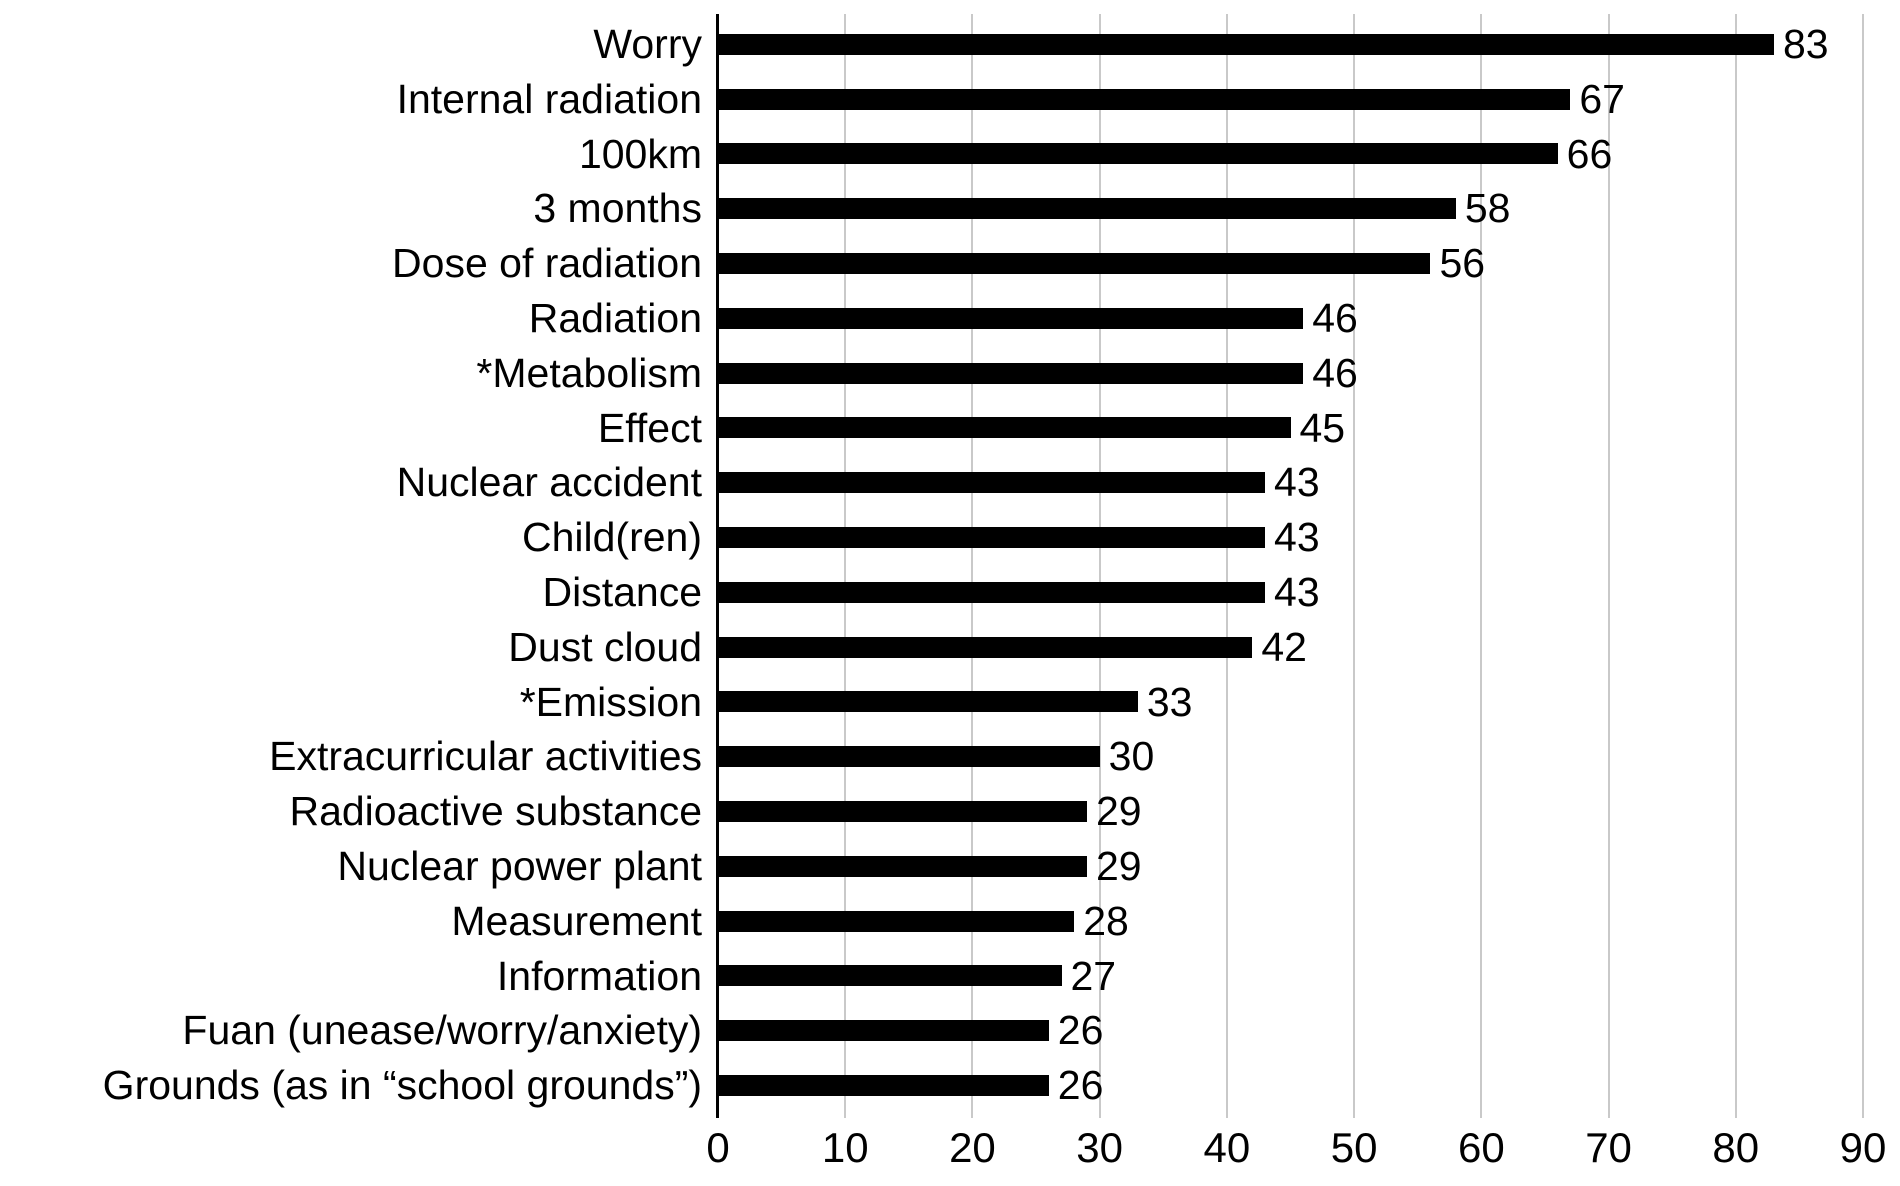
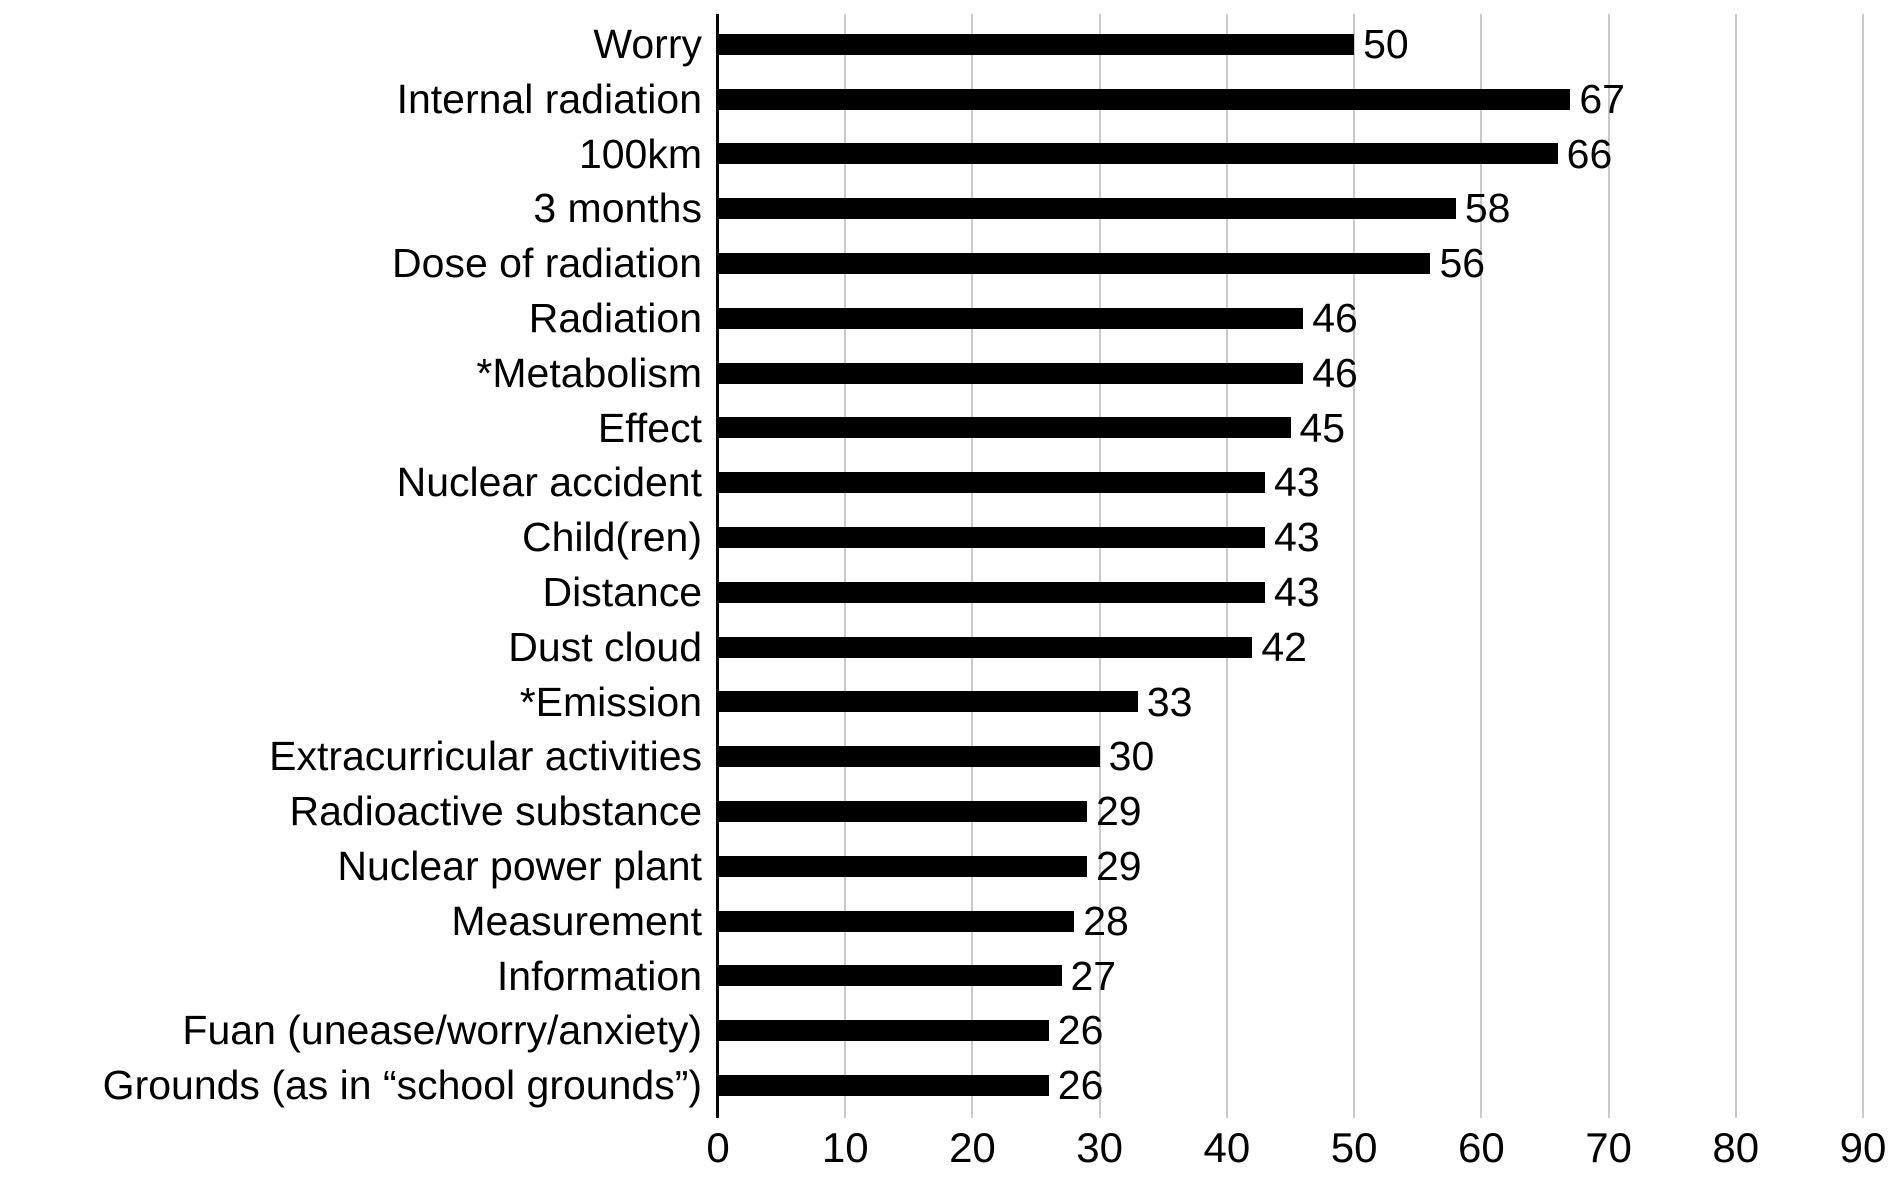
Worry: 83 -> 50
